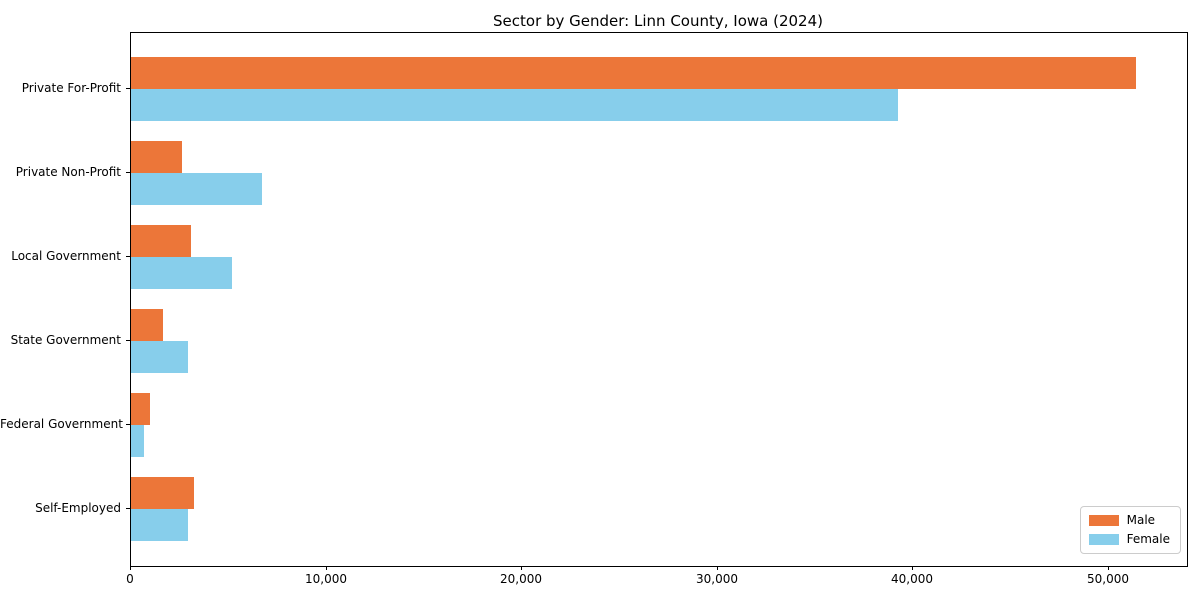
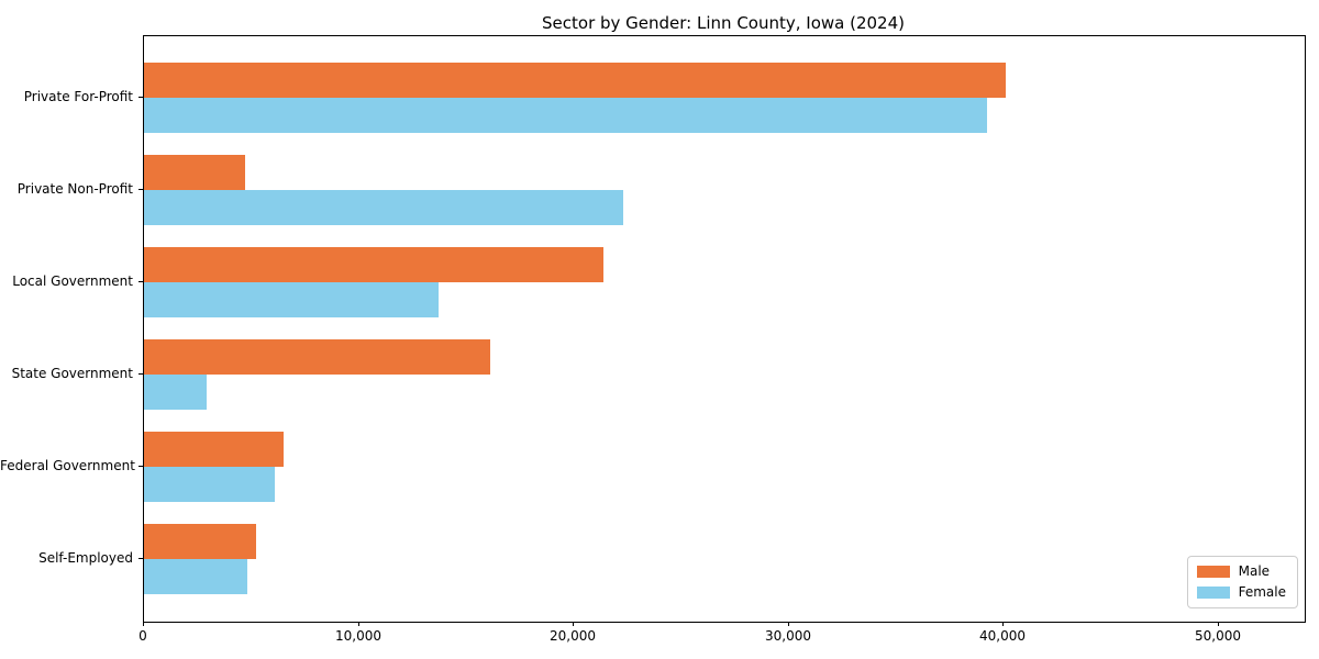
Male/Private For-Profit: 51400 -> 40100
Male/Private Non-Profit: 2600 -> 4700
Female/Private Non-Profit: 6700 -> 22300
Male/Local Government: 3000 -> 21400
Female/Local Government: 5200 -> 13700
Male/State Government: 1600 -> 16100
Male/Federal Government: 1000 -> 6500
Female/Federal Government: 700 -> 6100
Male/Self-Employed: 3200 -> 5200
Female/Self-Employed: 2900 -> 4800
